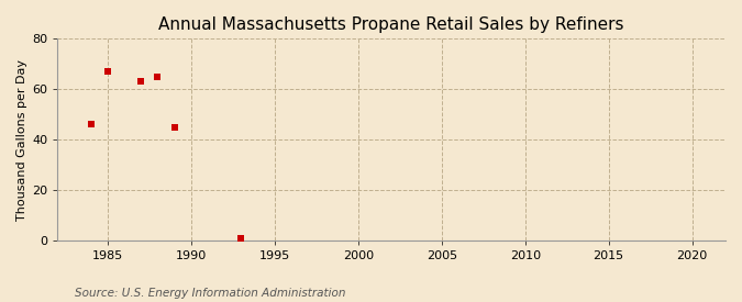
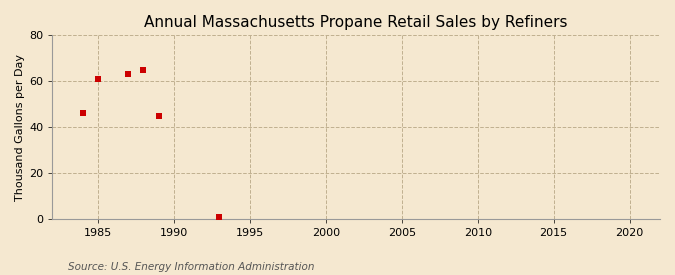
1985: 67.0 -> 61.0
